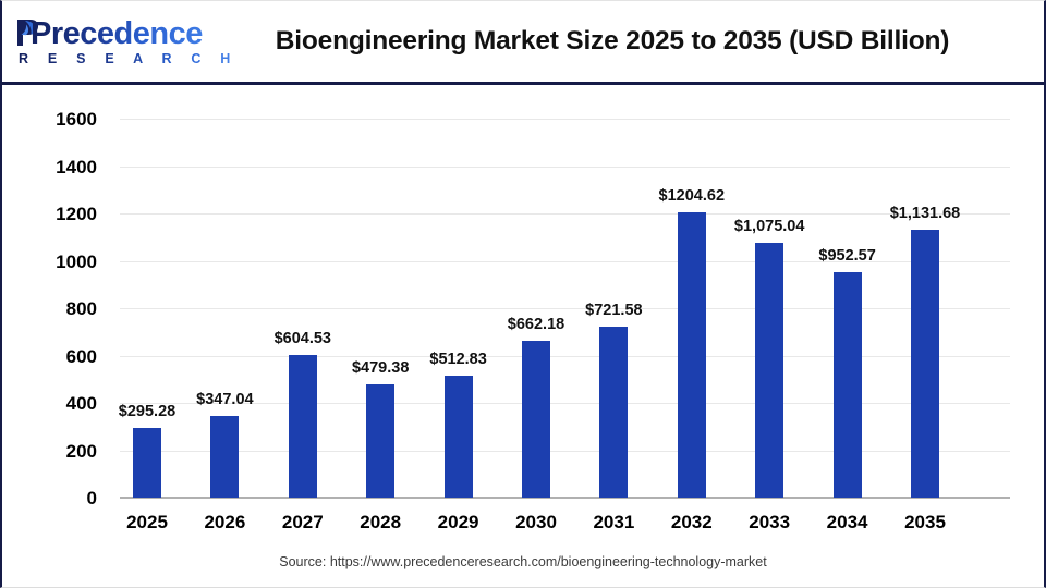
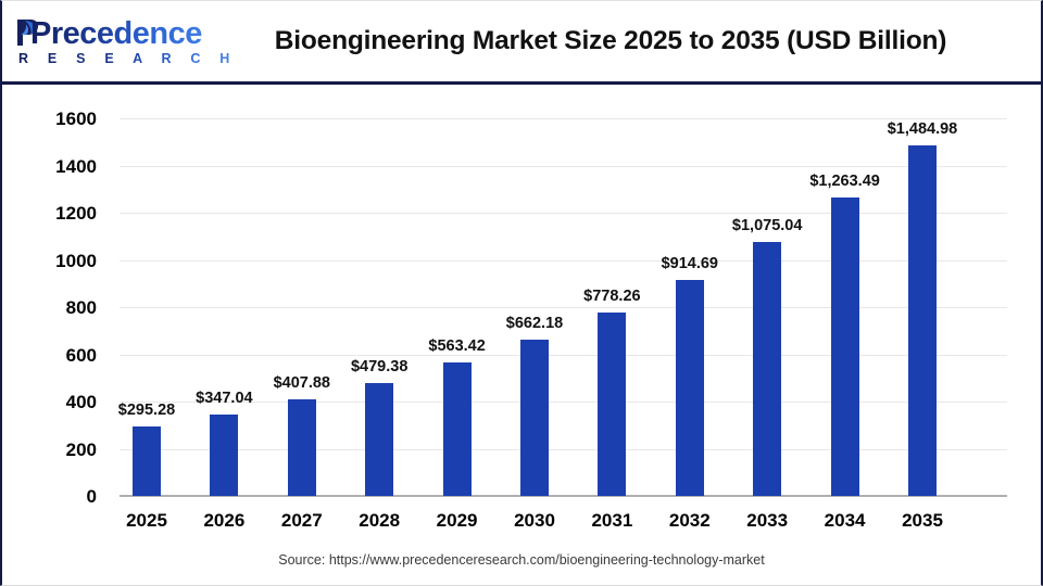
2027: $604.53 -> $407.88
2029: $512.83 -> $563.42
2031: $721.58 -> $778.26
2032: $1204.62 -> $914.69
2034: $952.57 -> $1,263.49
2035: $1,131.68 -> $1,484.98
